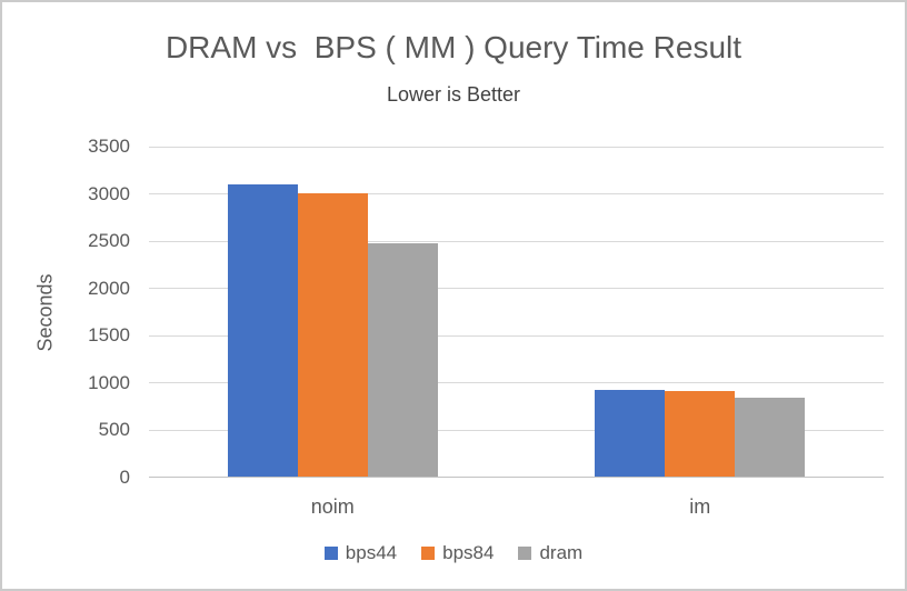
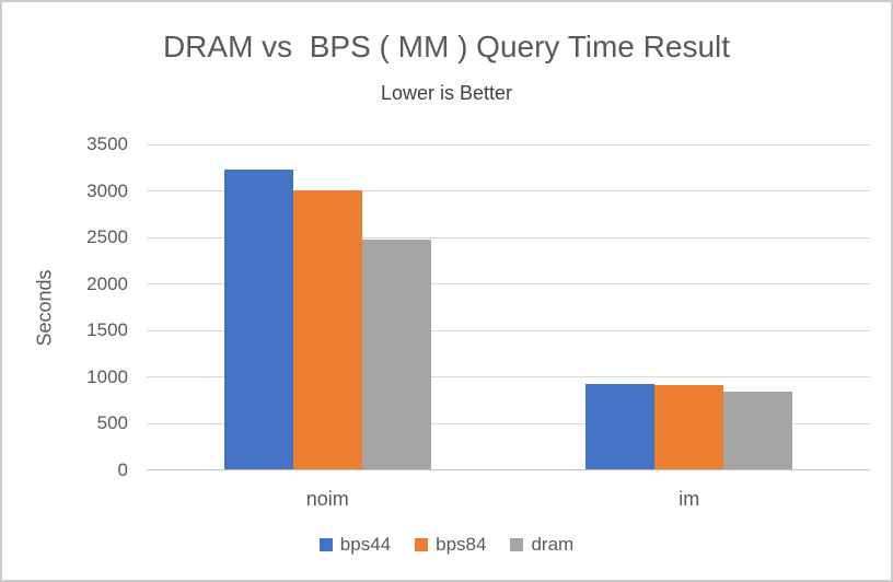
bps44/noim: 3100 -> 3200
